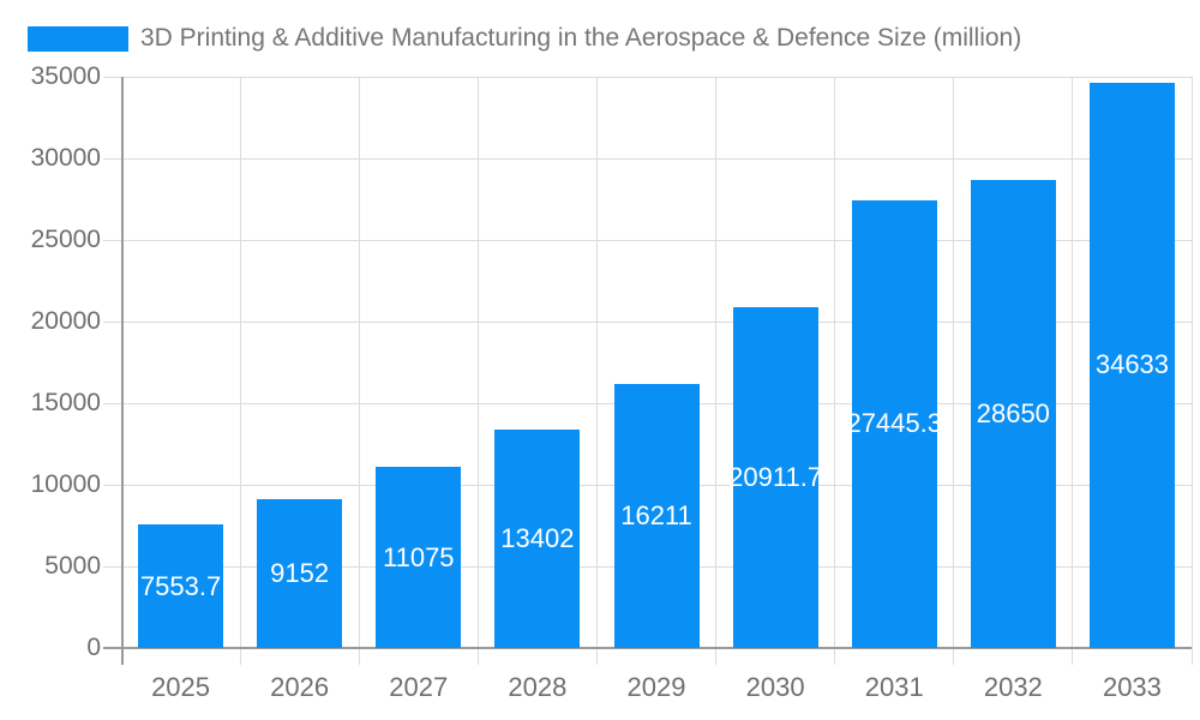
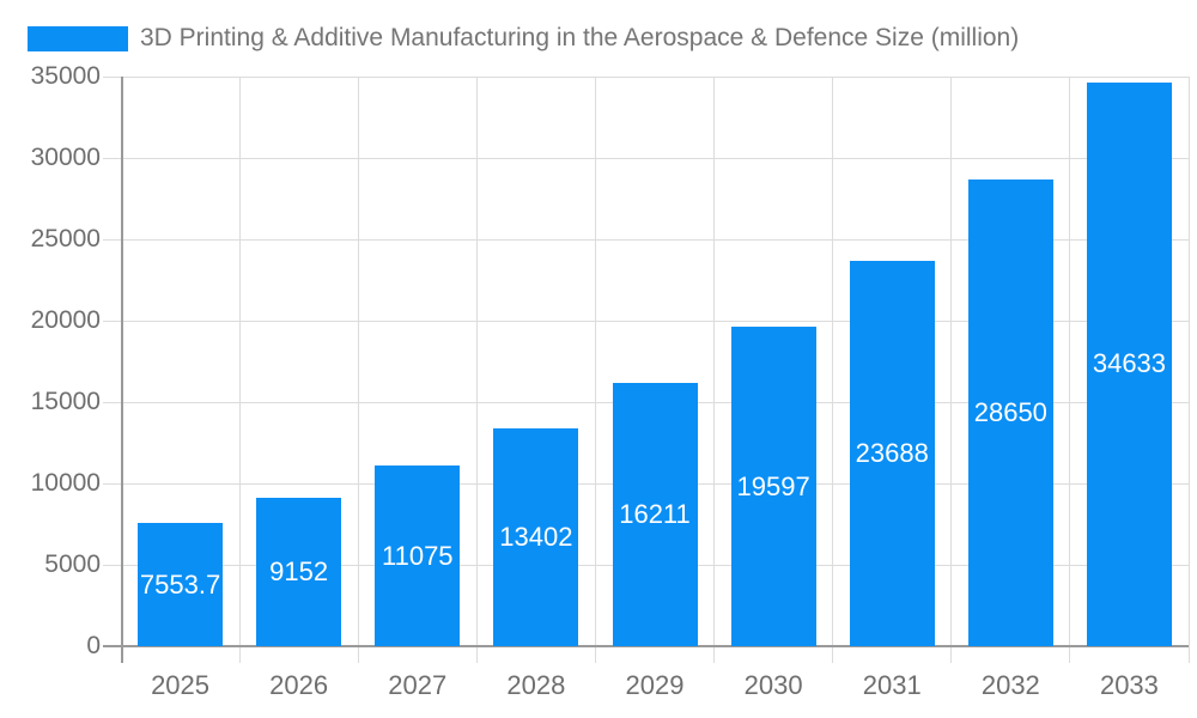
2030: 20911.7 -> 19597
2031: 27445.3 -> 23688
